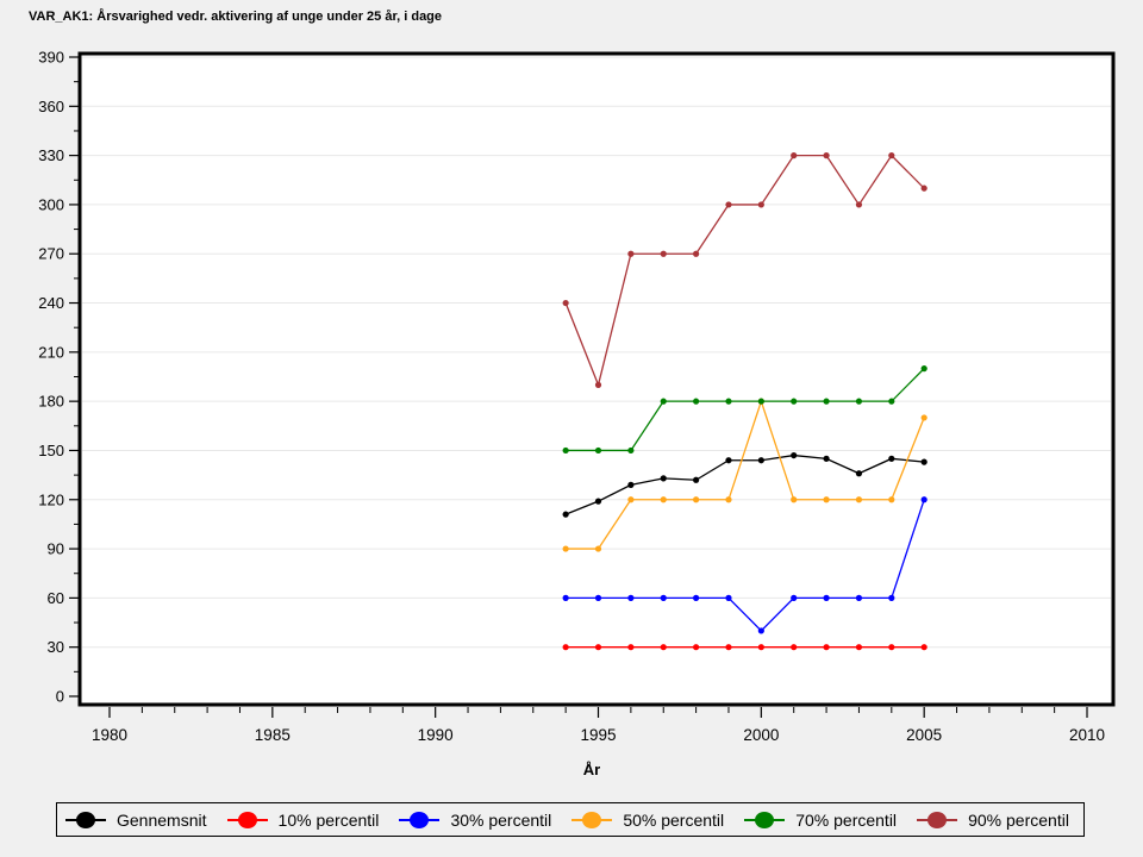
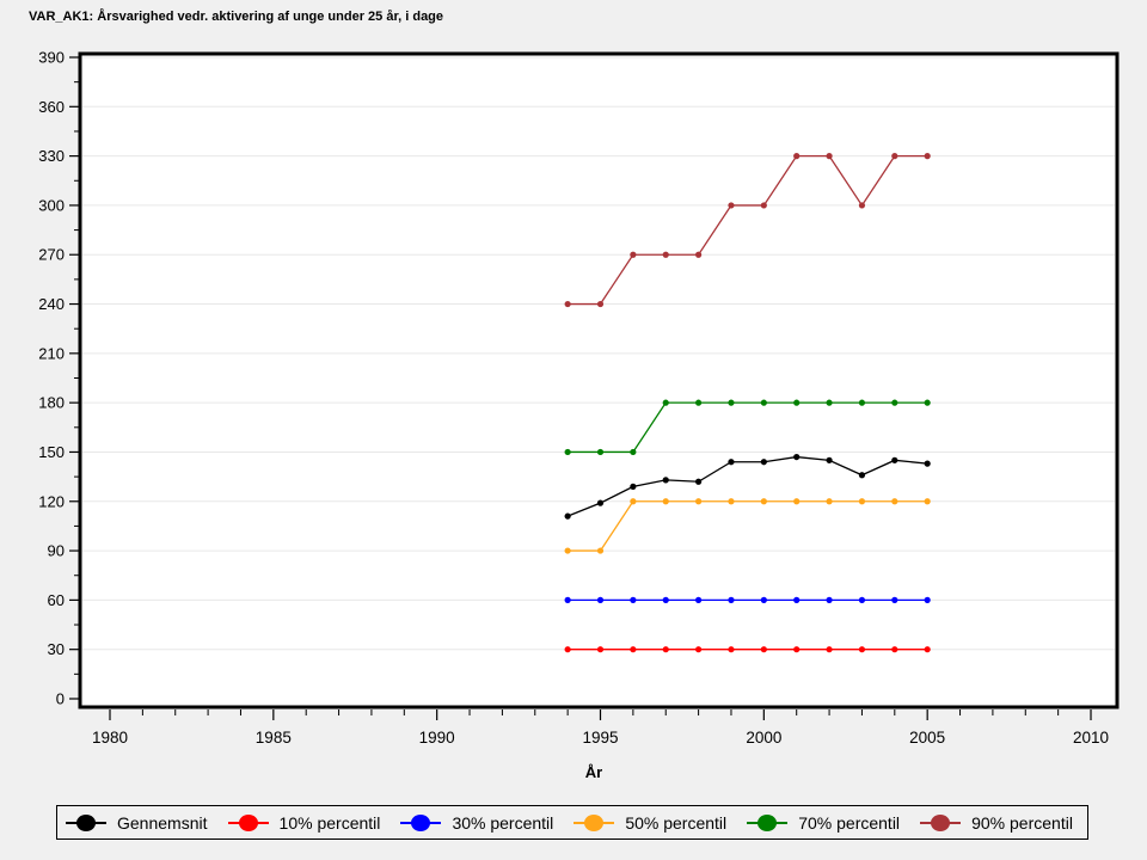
90% percentil/1995: 190 -> 240
30% percentil/2000: 40 -> 60
50% percentil/2000: 180 -> 120
30% percentil/2005: 120 -> 60
50% percentil/2005: 170 -> 120
70% percentil/2005: 200 -> 180
90% percentil/2005: 310 -> 330
